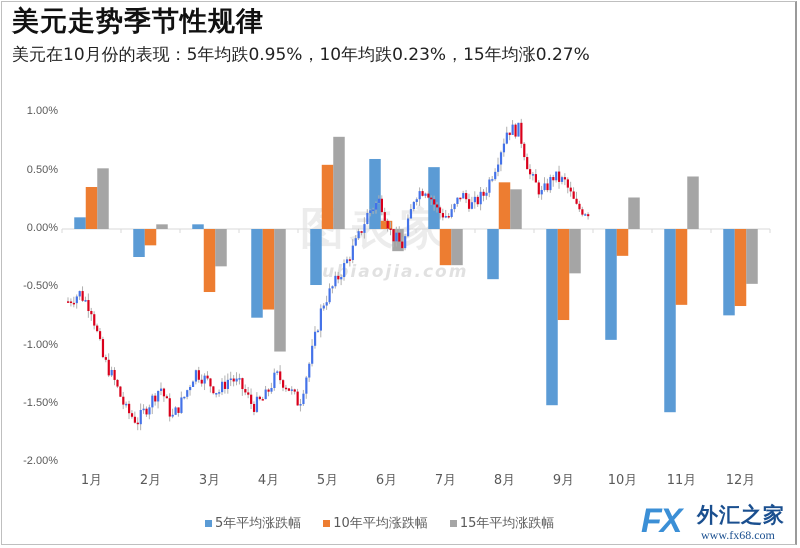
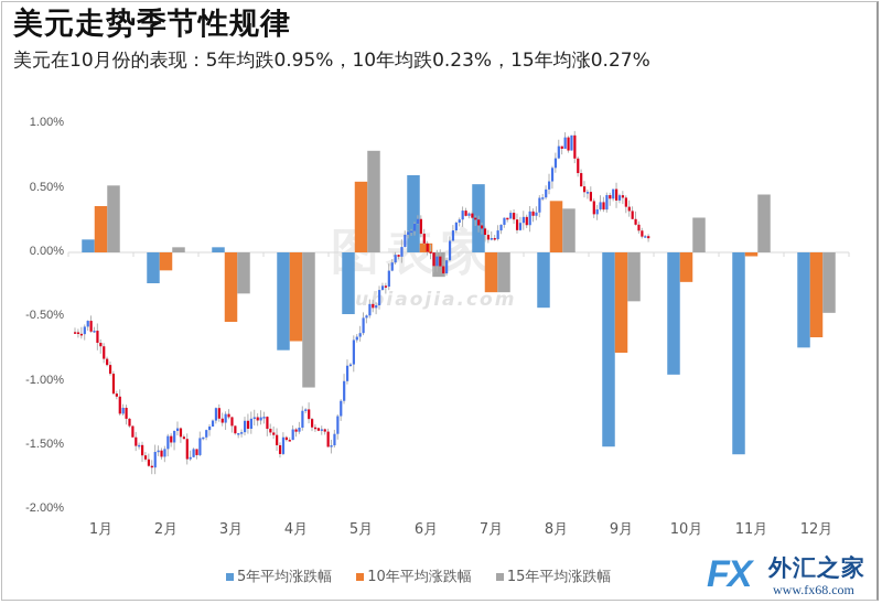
10年平均涨跌幅/11月: -0.65% -> -0.03%
